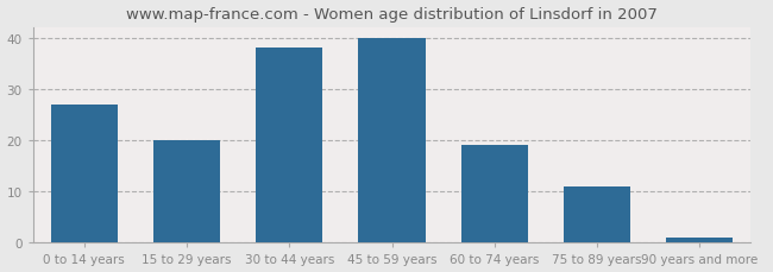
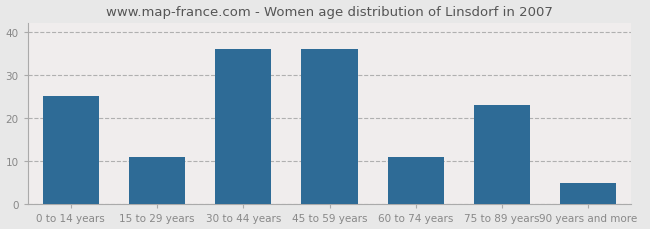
0 to 14 years: 27 -> 25
15 to 29 years: 20 -> 11
30 to 44 years: 38 -> 36
45 to 59 years: 40 -> 36
60 to 74 years: 19 -> 11
75 to 89 years: 11 -> 23
90 years and more: 1 -> 5
